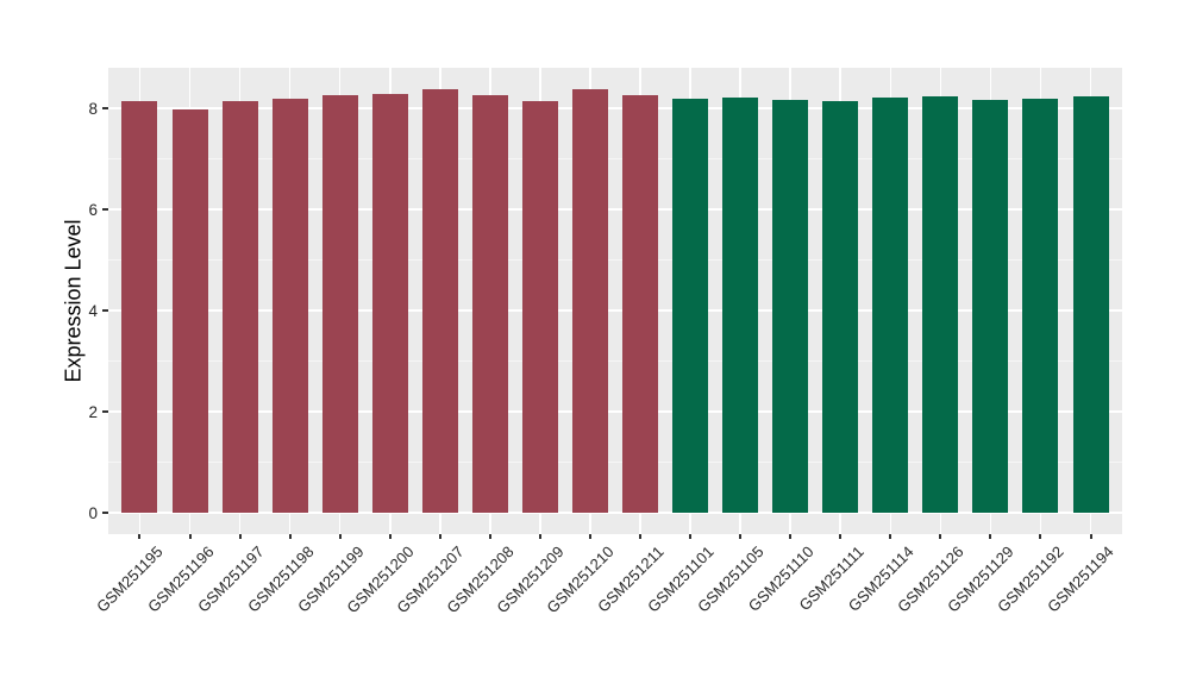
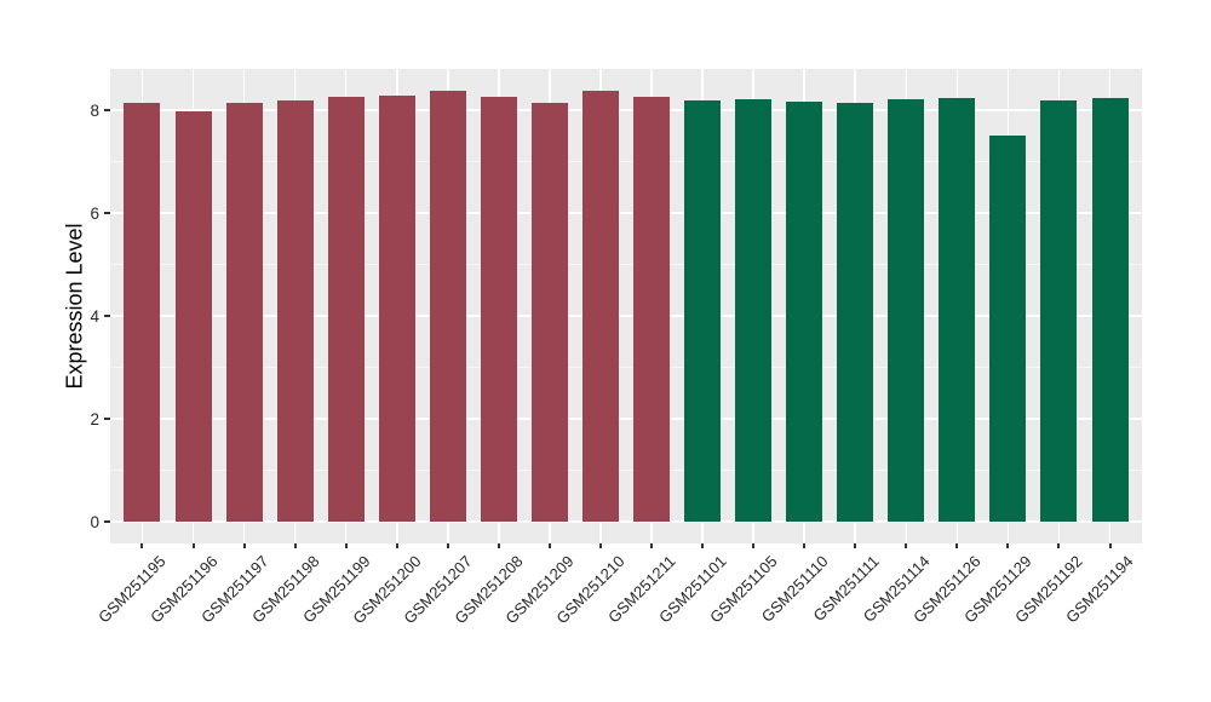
GSM251129: 8.2 -> 7.5
